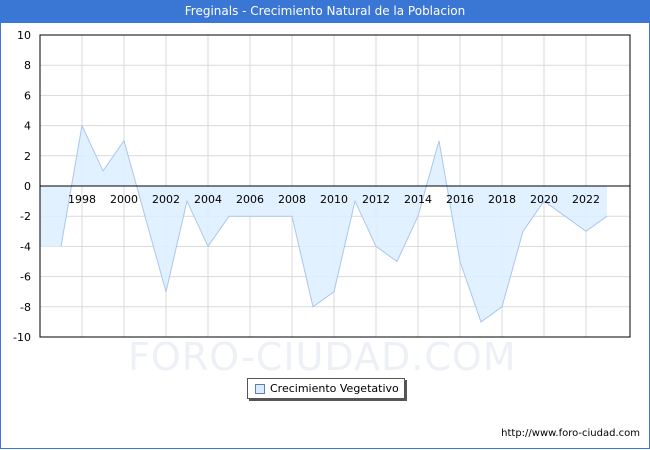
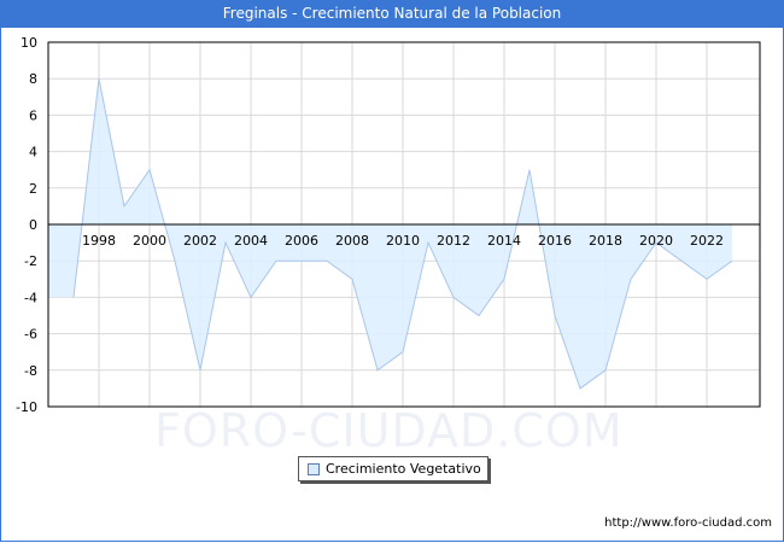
1998: 4 -> 8
2002: -7 -> -8
2008: -2 -> -3
2014: -2 -> -3
